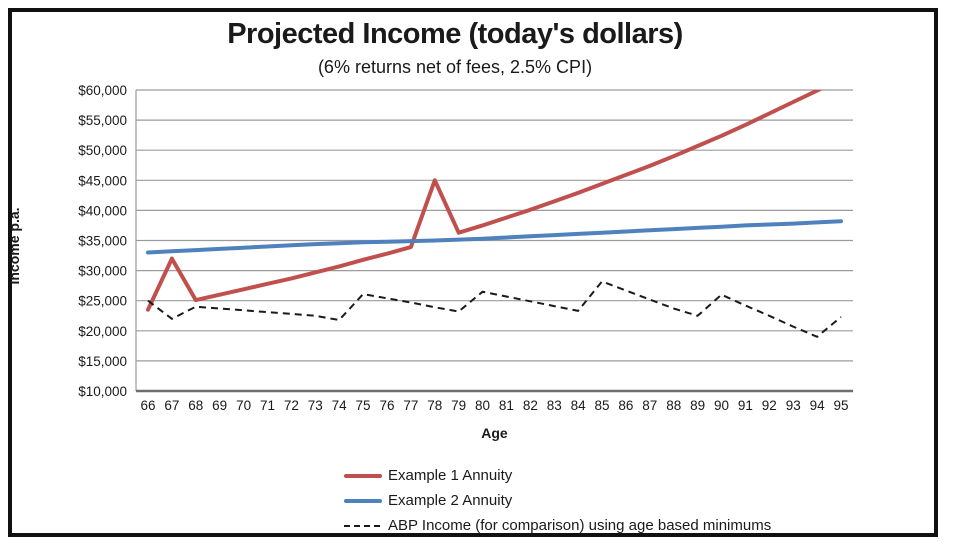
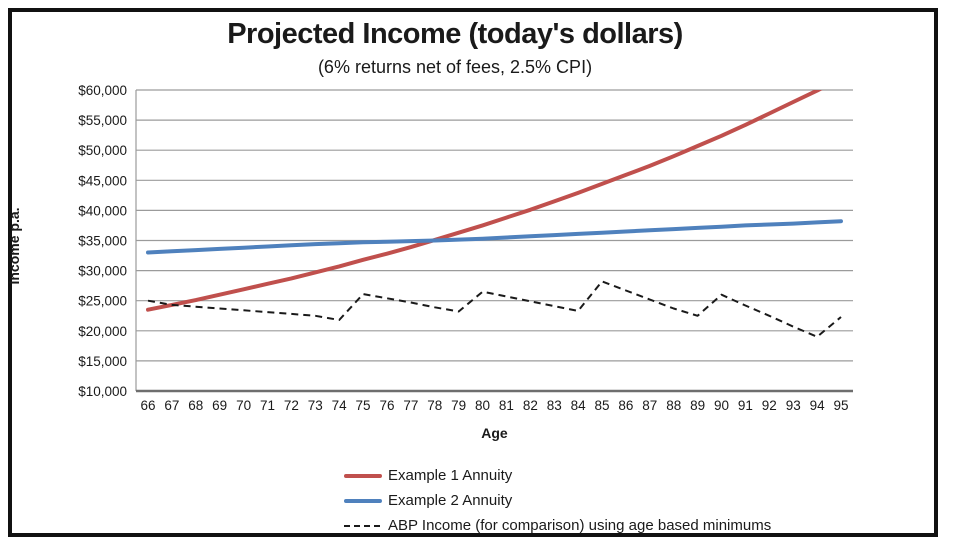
Example 1 Annuity/67: $32000 -> $24000
ABP Income (for comparison) using age based minimums/67: $22000 -> $24000
Example 1 Annuity/78: $45000 -> $35000
